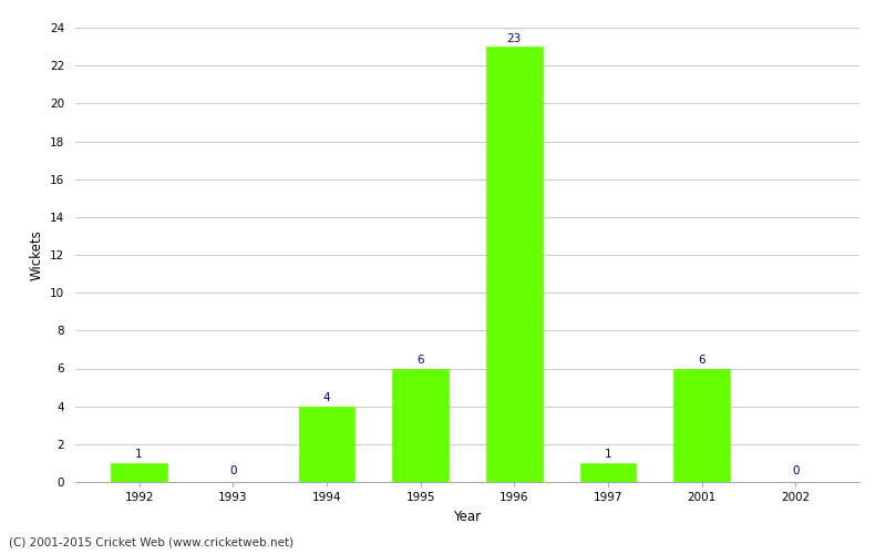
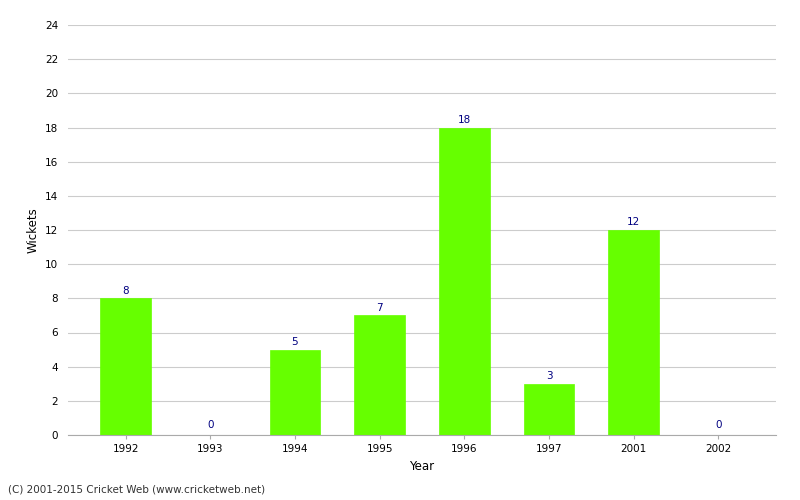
1992: 1 -> 8
1994: 4 -> 5
1995: 6 -> 7
1996: 23 -> 18
1997: 1 -> 3
2001: 6 -> 12
